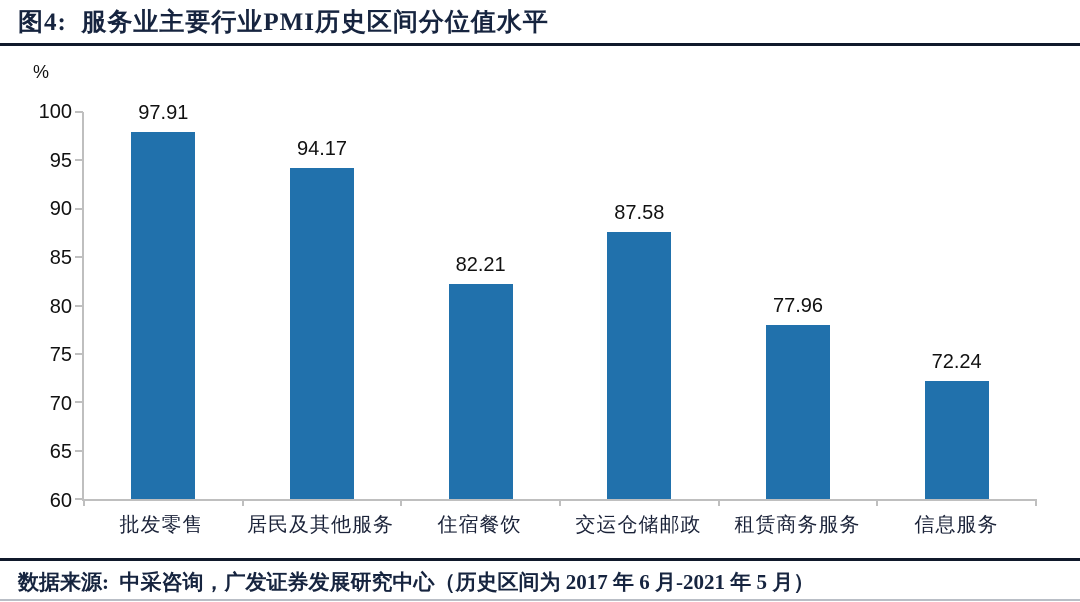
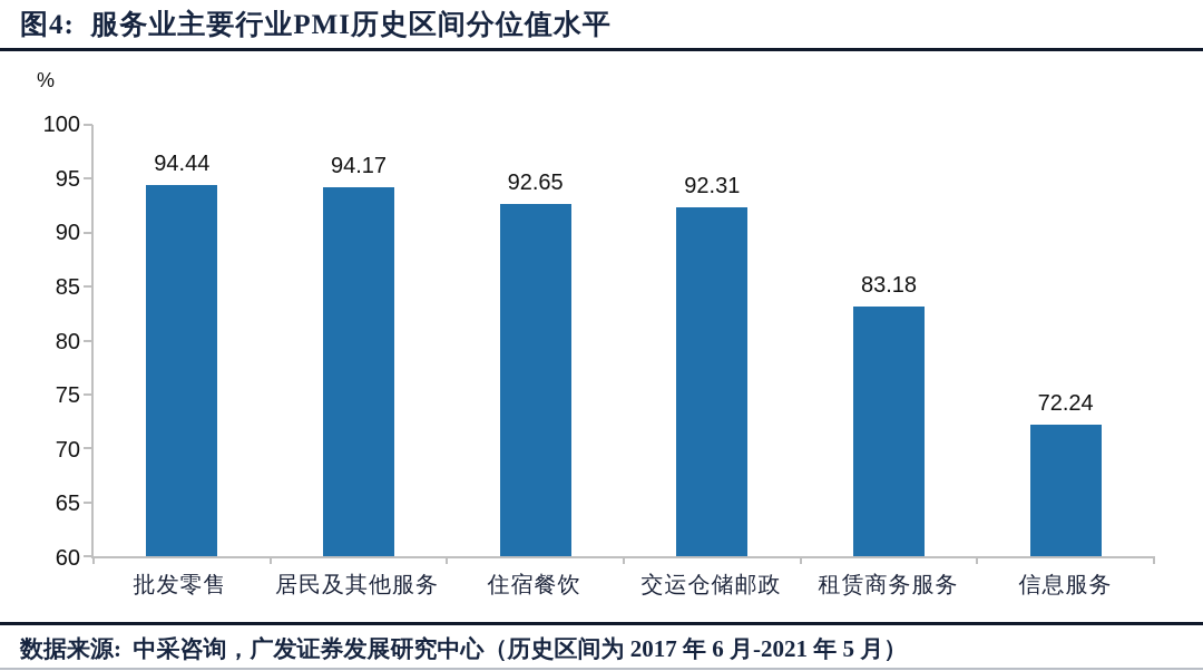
批发零售: 97.91 -> 94.44
住宿餐饮: 82.21 -> 92.65
交运仓储邮政: 87.58 -> 92.31
租赁商务服务: 77.96 -> 83.18
